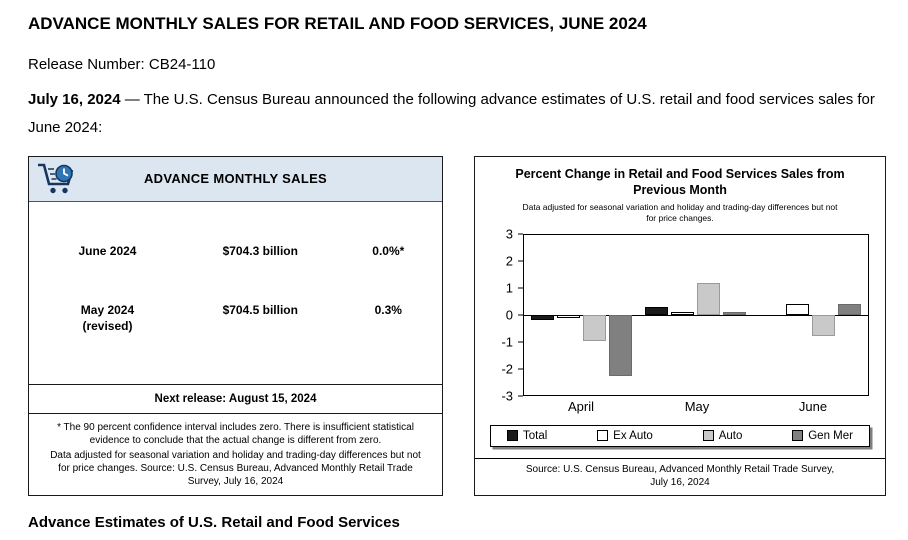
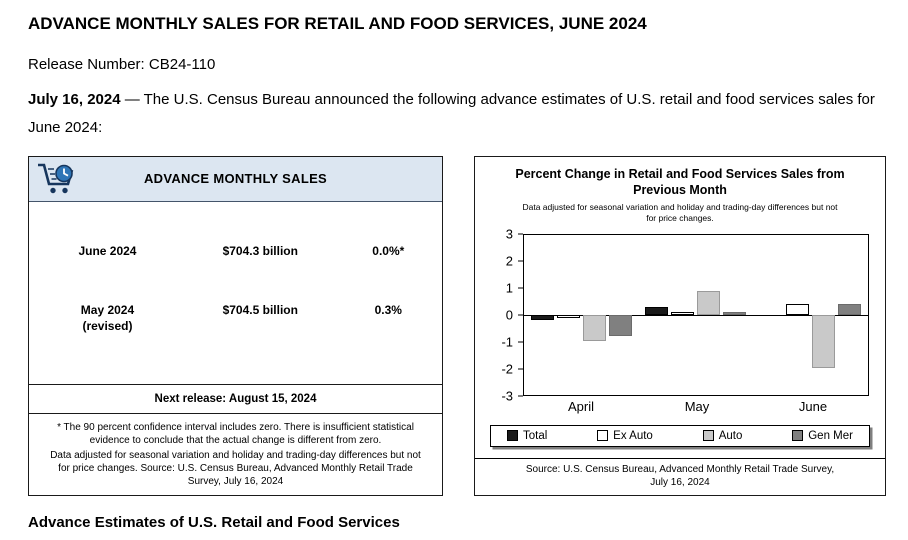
Gen Mer/April: -2.3 -> -0.8
Auto/May: 1.2 -> 0.9
Auto/June: -0.8 -> -2.0
